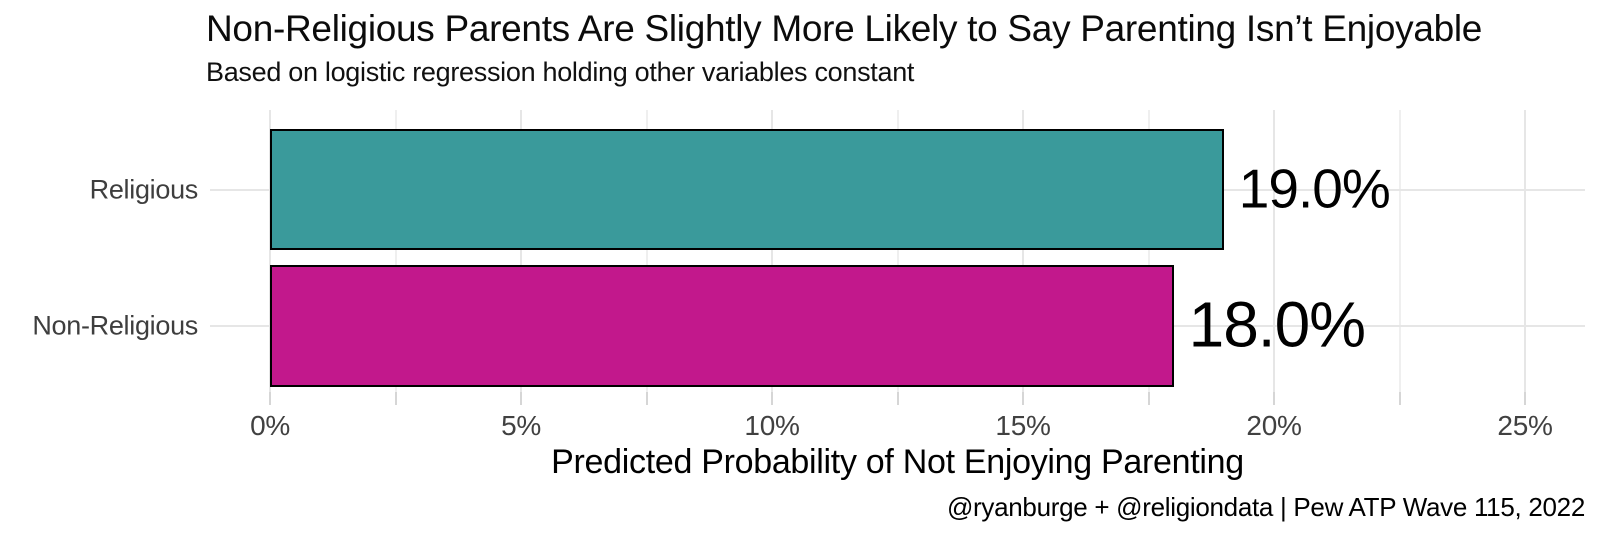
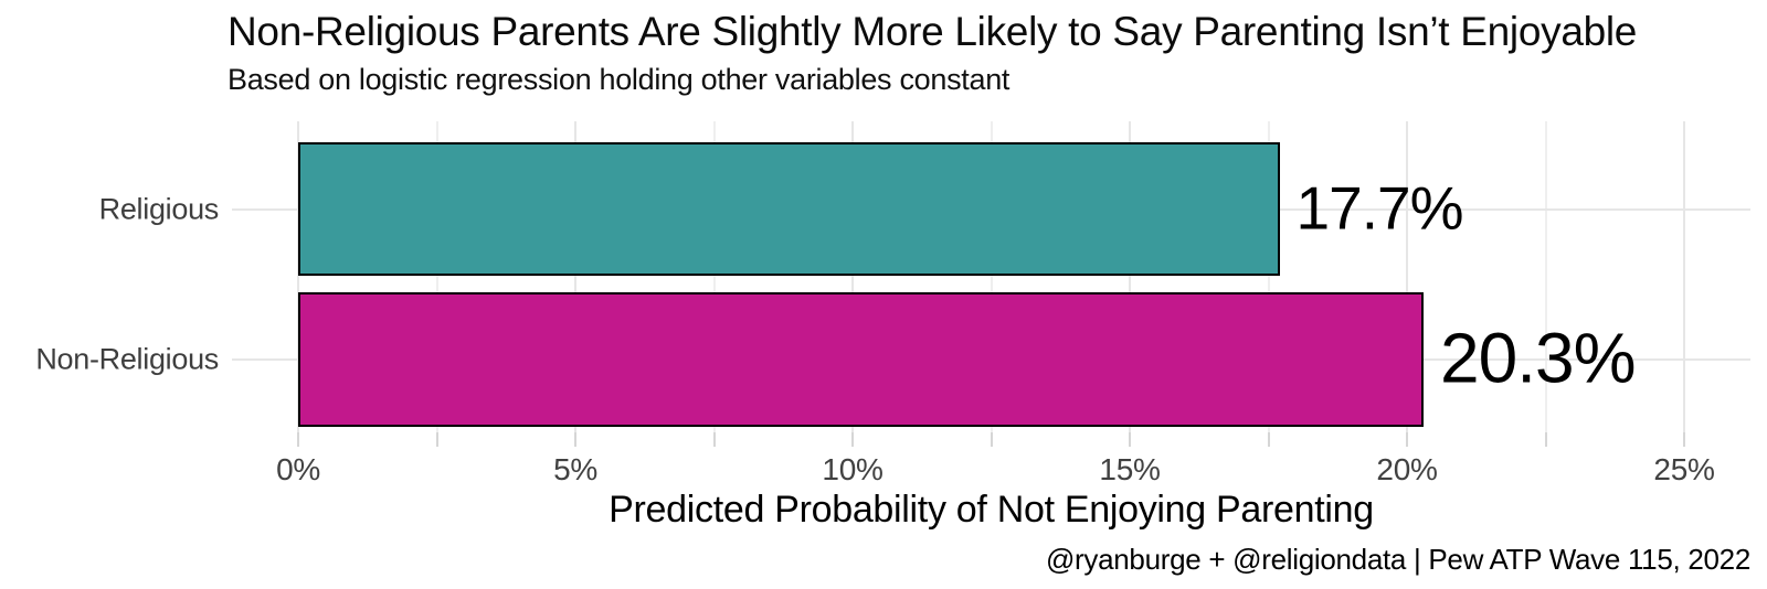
Religious: 19.0% -> 17.7%
Non-Religious: 18.0% -> 20.3%
